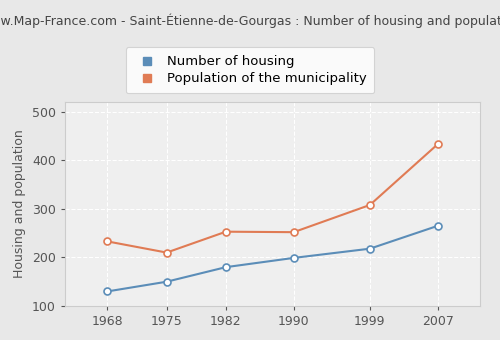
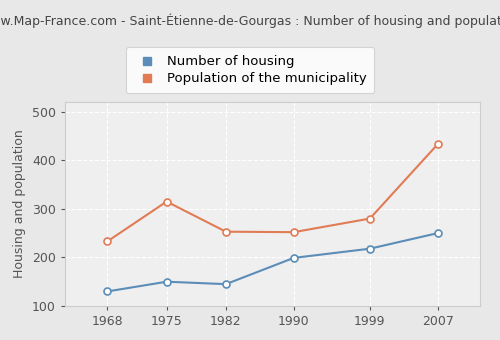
Population of the municipality/1975: 210 -> 315
Number of housing/1982: 180 -> 145
Population of the municipality/1999: 308 -> 280
Number of housing/2007: 265 -> 250
